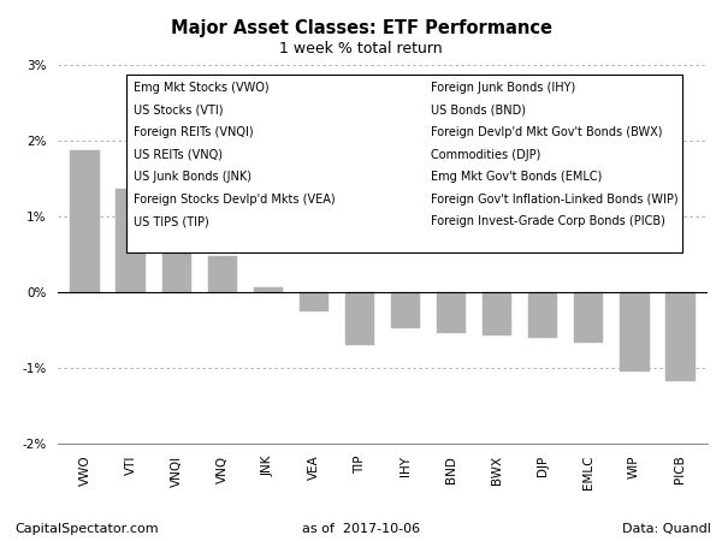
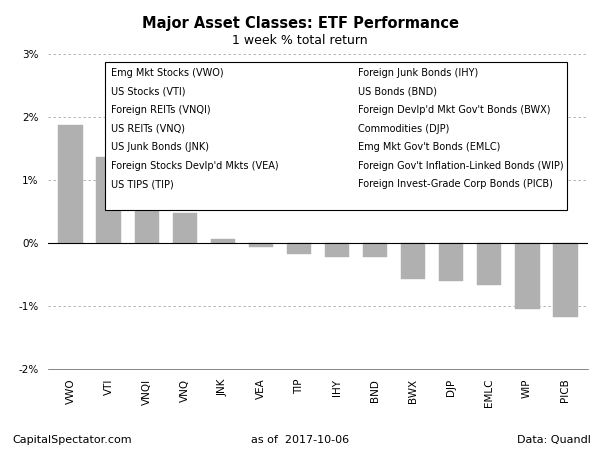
VEA: -0.26% -> -0.07%
TIP: -0.70% -> -0.17%
IHY: -0.48% -> -0.22%
BND: -0.54% -> -0.23%
